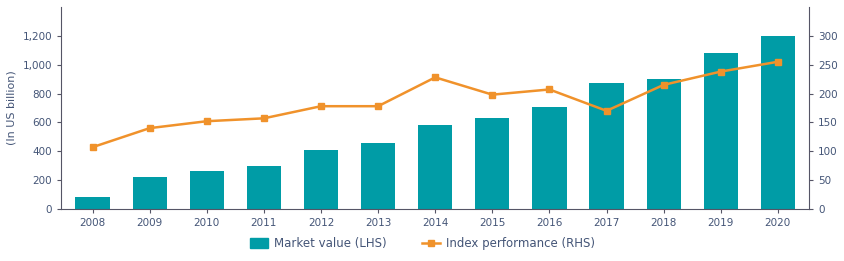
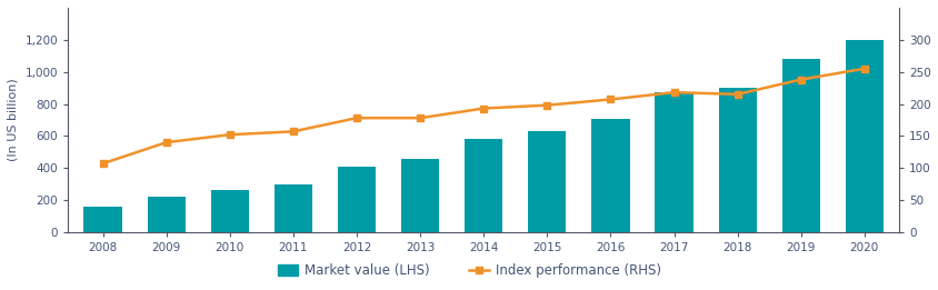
Market value (LHS)/2008: 80 -> 160
Index performance (RHS)/2014: 228 -> 193
Index performance (RHS)/2017: 170 -> 218
